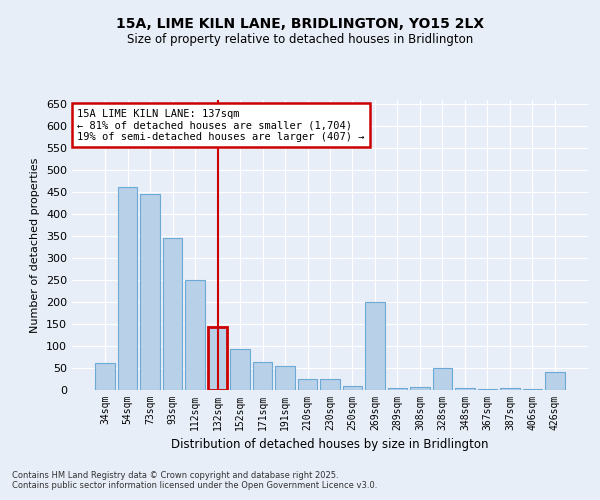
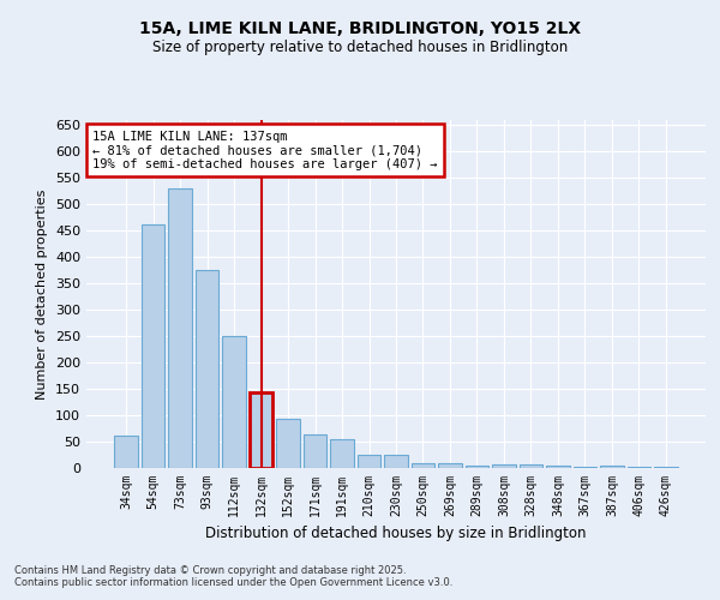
73sqm: 445 -> 530
93sqm: 345 -> 375
269sqm: 200 -> 10
328sqm: 50 -> 7
426sqm: 40 -> 3
